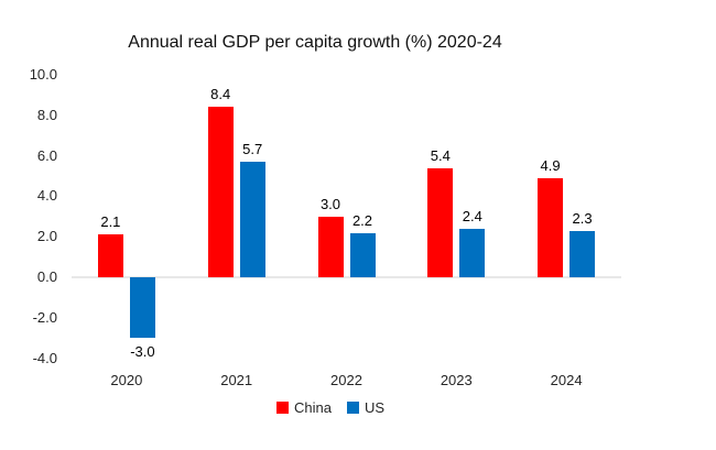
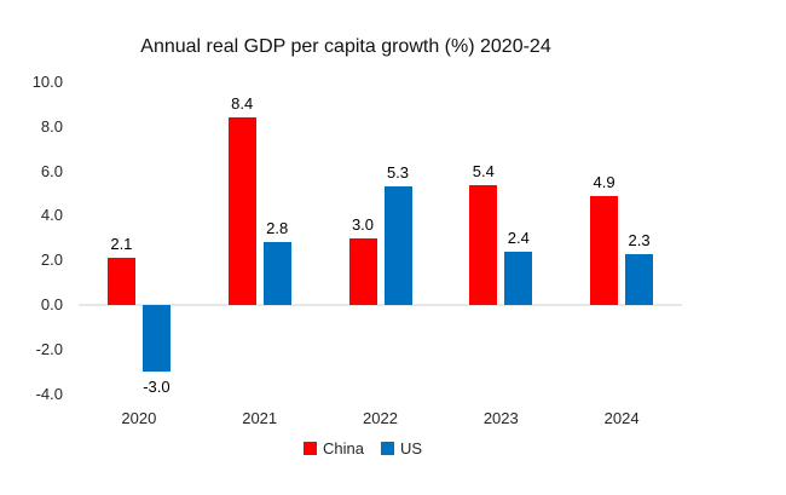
US/2021: 5.7 -> 2.8
US/2022: 2.2 -> 5.3
